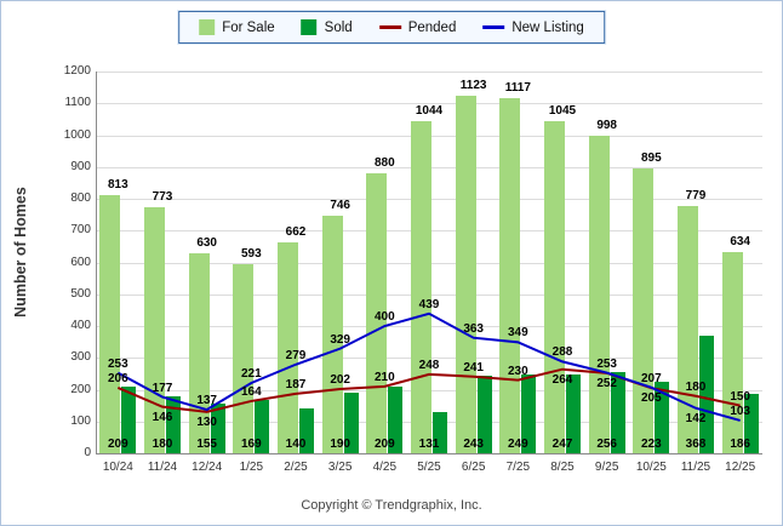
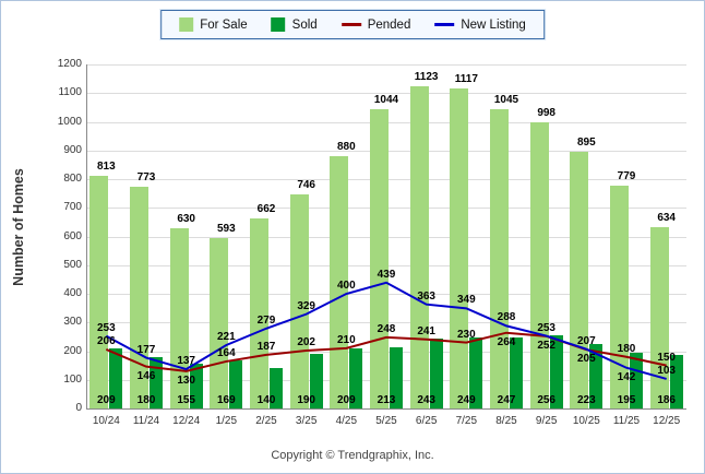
Sold/5/25: 131 -> 213
Sold/11/25: 368 -> 195
